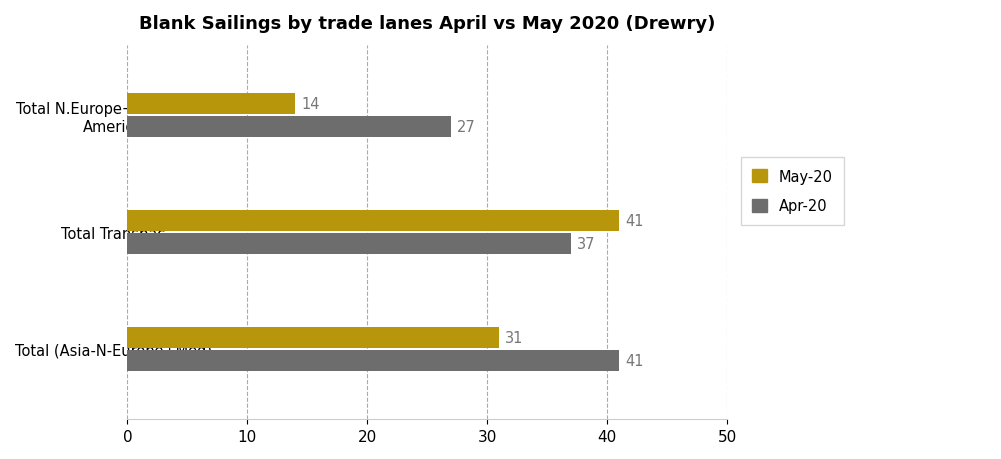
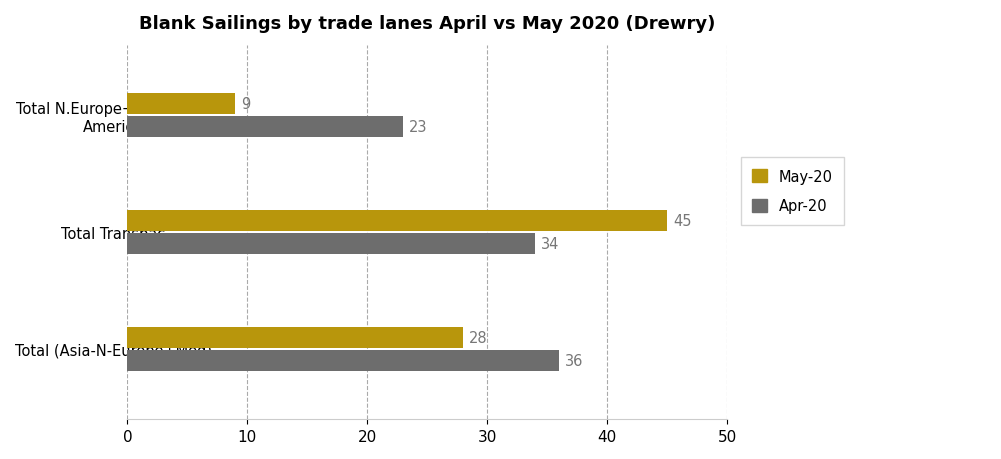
May-20/Total N.Europe+Med-North America: 14 -> 9
Apr-20/Total N.Europe+Med-North America: 27 -> 23
May-20/Total Transpac: 41 -> 45
Apr-20/Total Transpac: 37 -> 34
May-20/Total (Asia-N-Europe+Med): 31 -> 28
Apr-20/Total (Asia-N-Europe+Med): 41 -> 36
